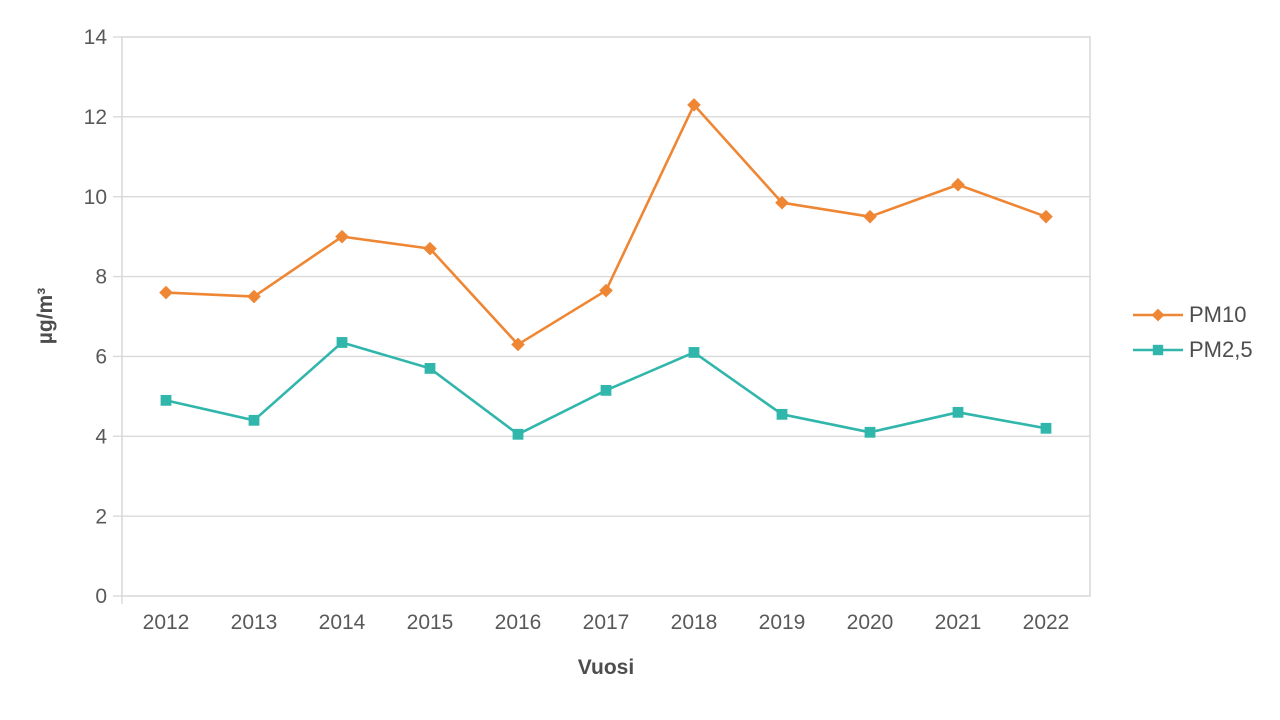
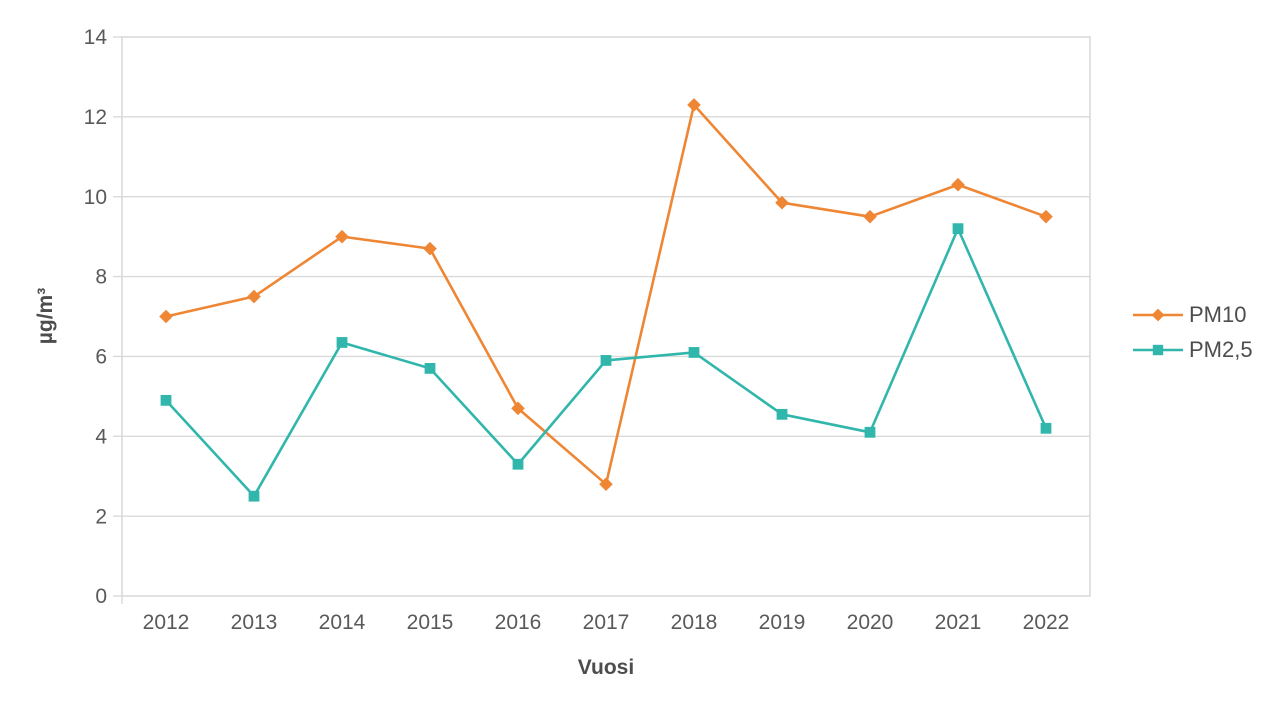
PM10/2012: 7.6 -> 7.0
PM2,5/2013: 4.4 -> 2.5
PM10/2016: 6.3 -> 4.7
PM2,5/2016: 4.0 -> 3.3
PM10/2017: 7.7 -> 2.8
PM2,5/2017: 5.2 -> 5.9
PM2,5/2021: 4.6 -> 9.2
